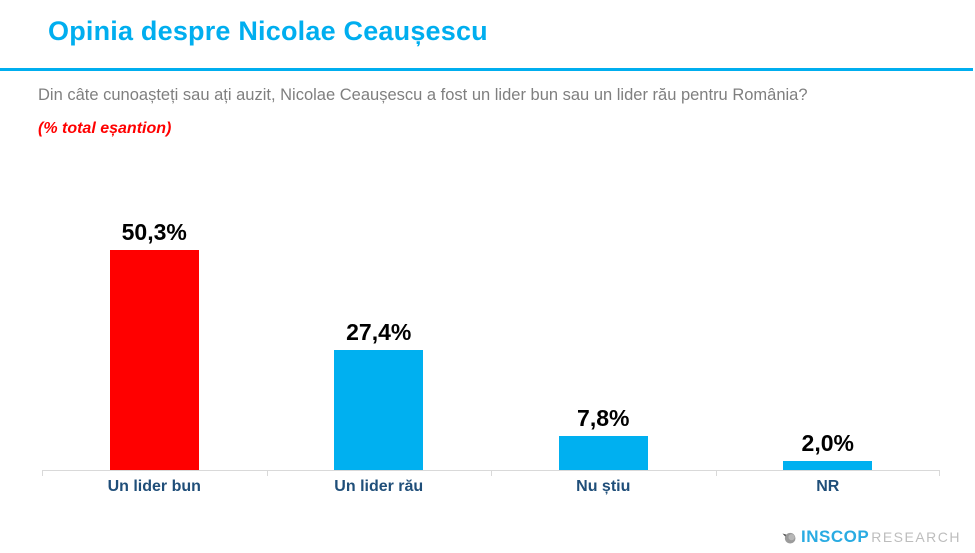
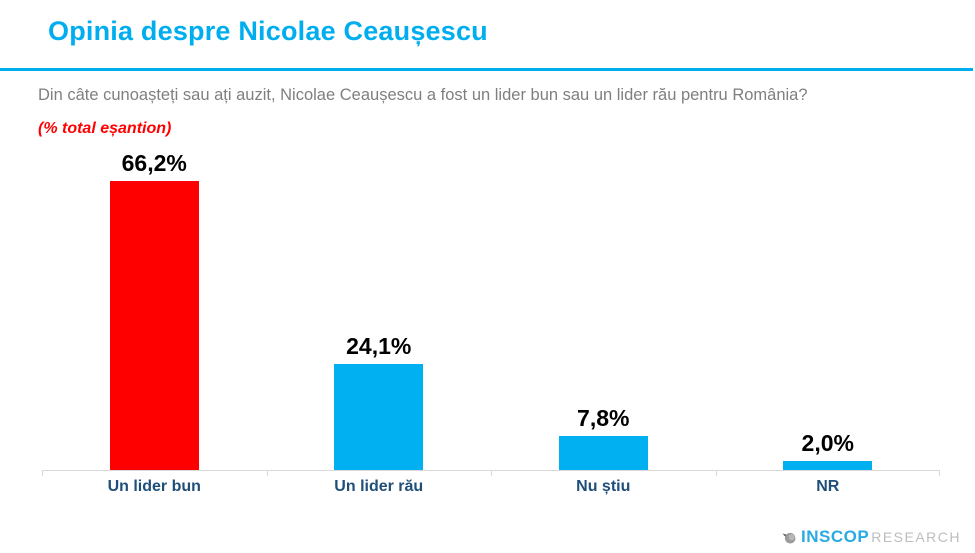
Un lider bun: 50,3% -> 66,2%
Un lider rău: 27,4% -> 24,1%
